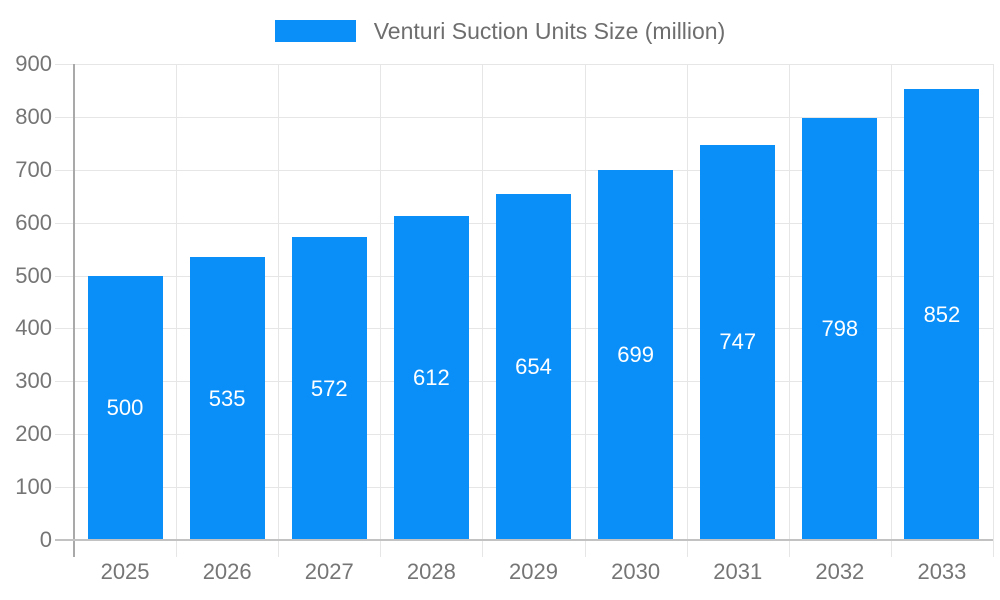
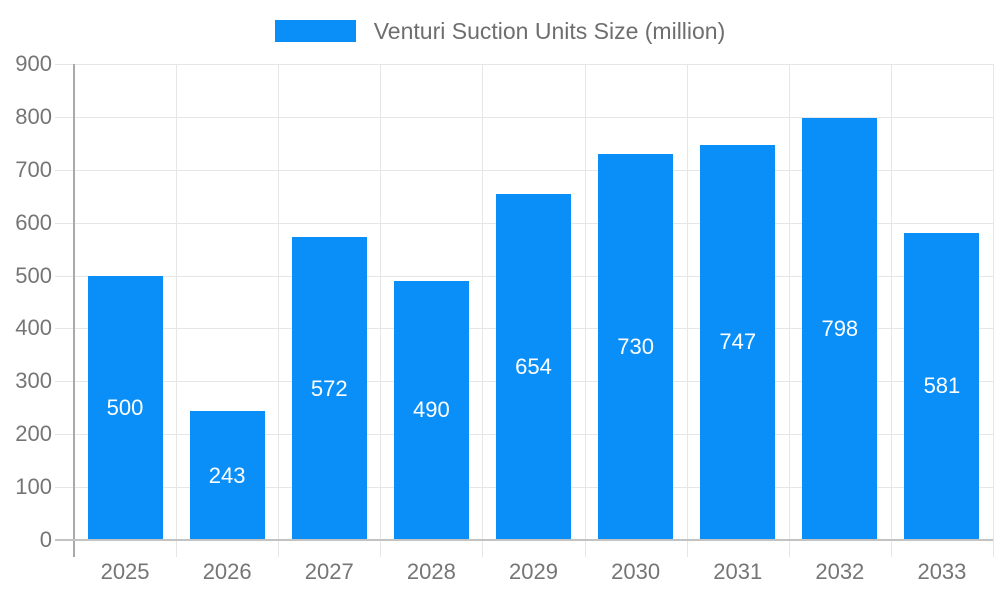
2026: 535 -> 243
2028: 612 -> 490
2030: 699 -> 730
2033: 852 -> 581
